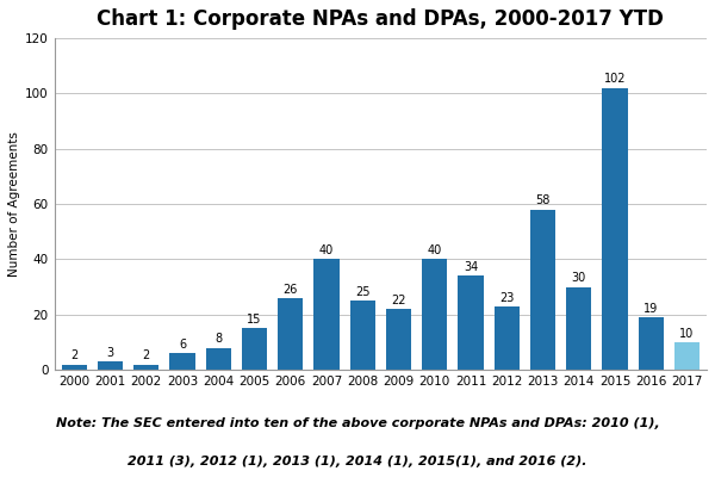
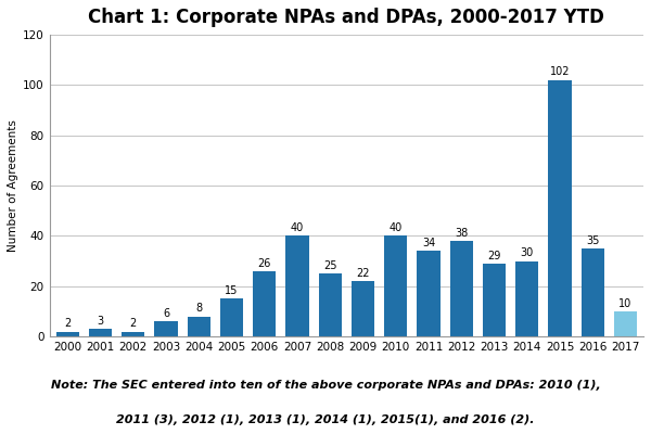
2012: 23 -> 38
2013: 58 -> 29
2016: 19 -> 35
